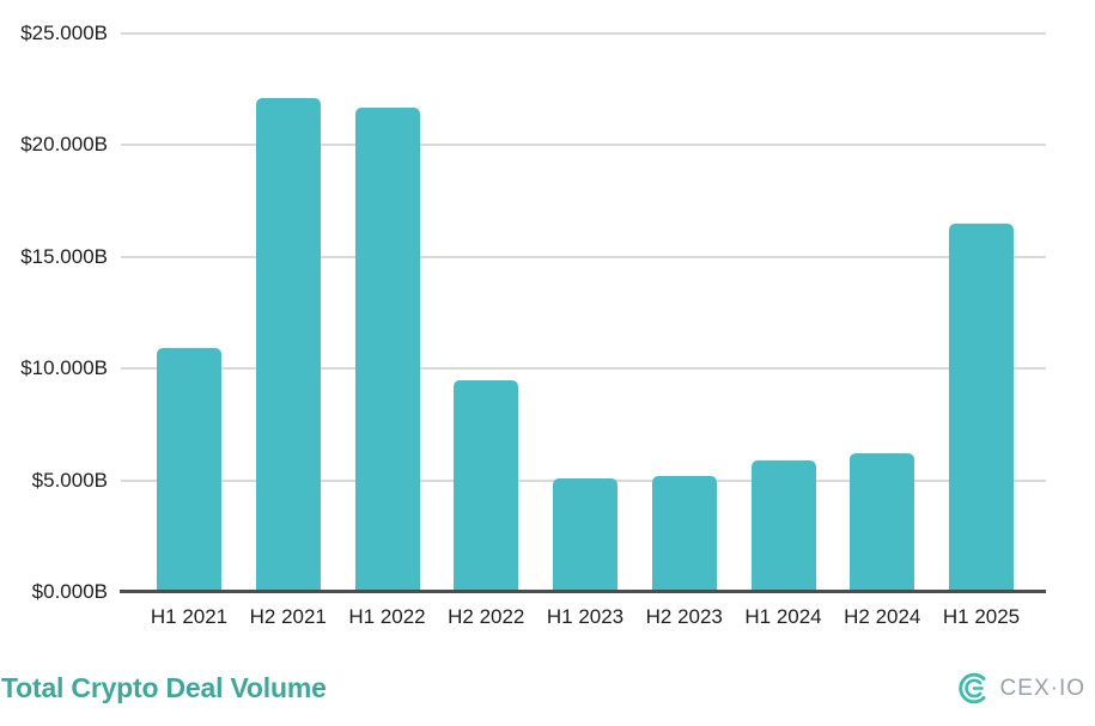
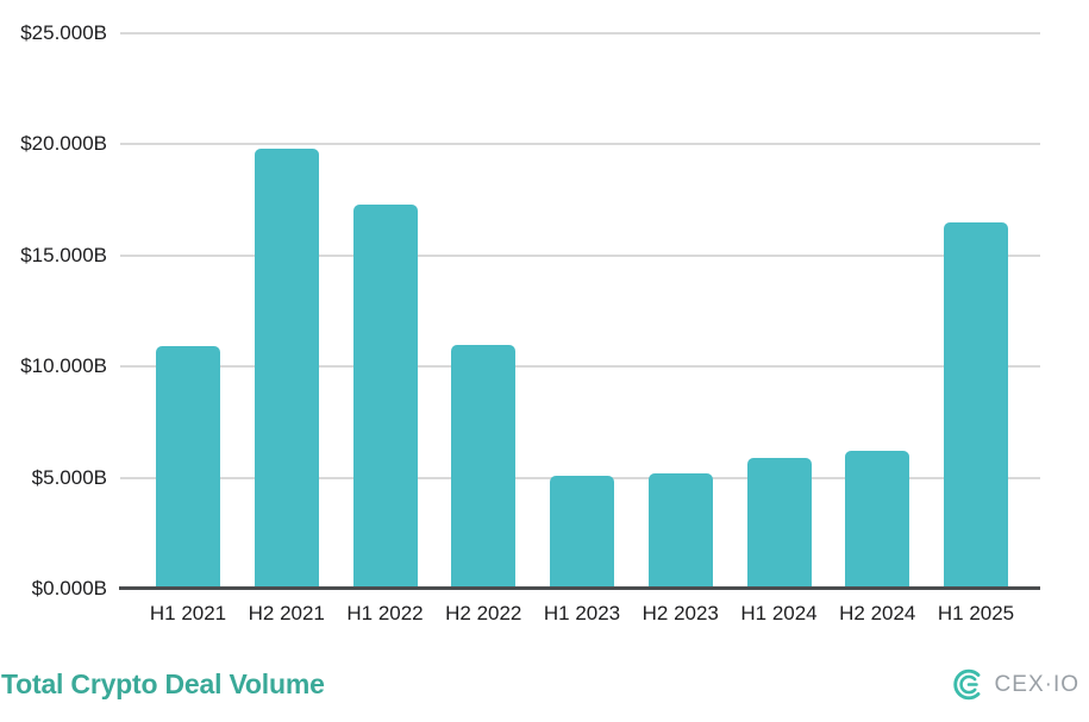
H2 2021: $22.1B -> $19.8B
H1 2022: $21.7B -> $17.3B
H2 2022: $9.5B -> $11.0B
